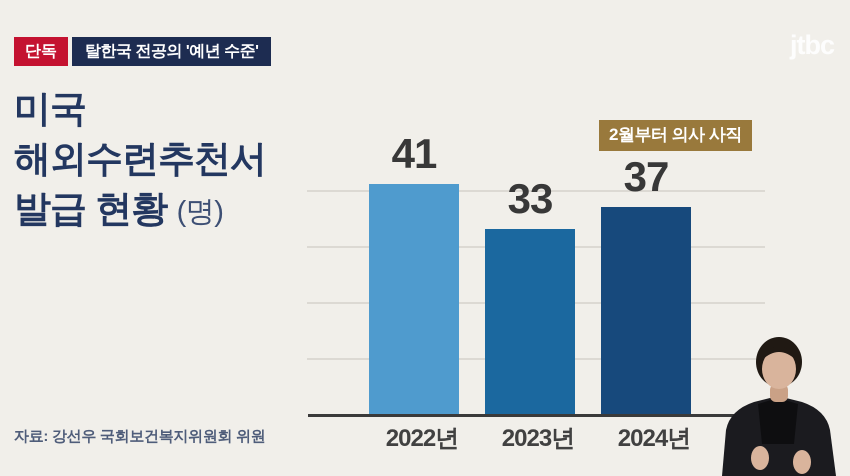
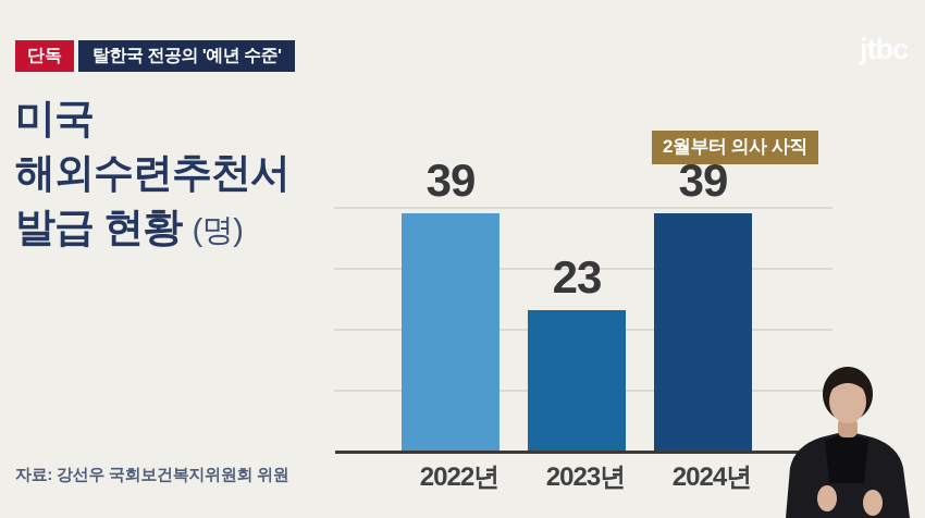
2022년: 41 -> 39
2023년: 33 -> 23
2024년: 37 -> 39
